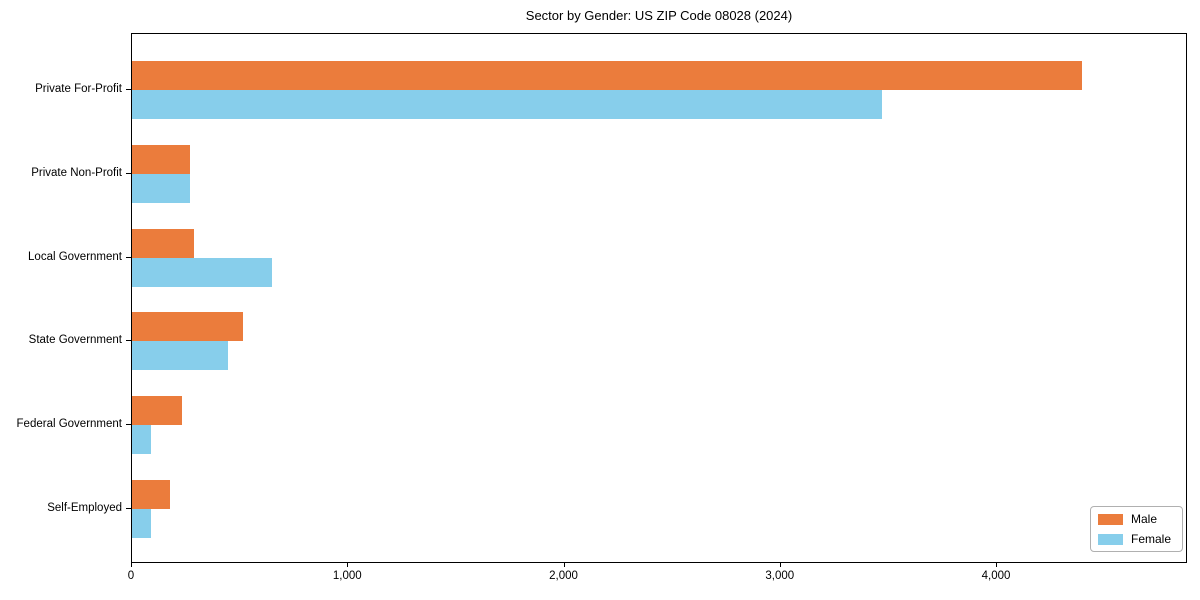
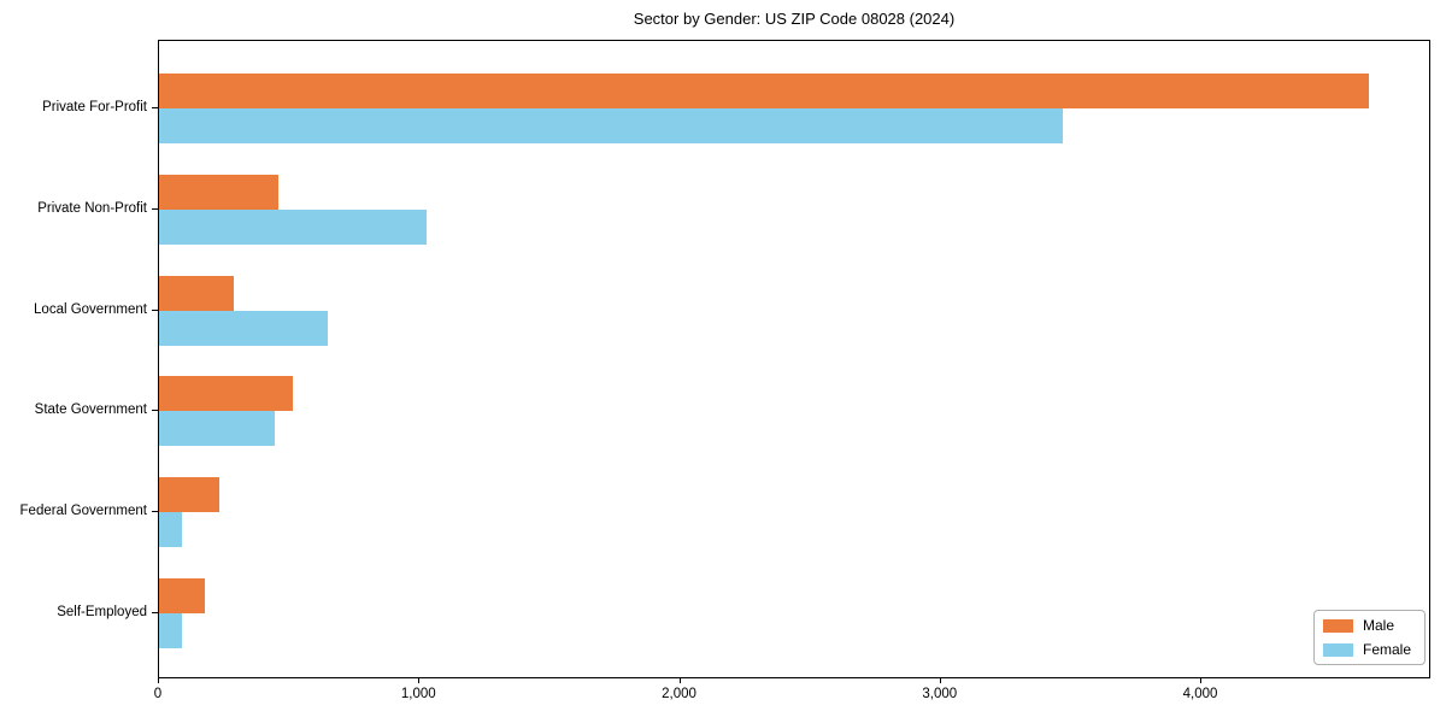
Male/Private For-Profit: 4400 -> 4650
Male/Private Non-Profit: 270 -> 460
Female/Private Non-Profit: 270 -> 1030
